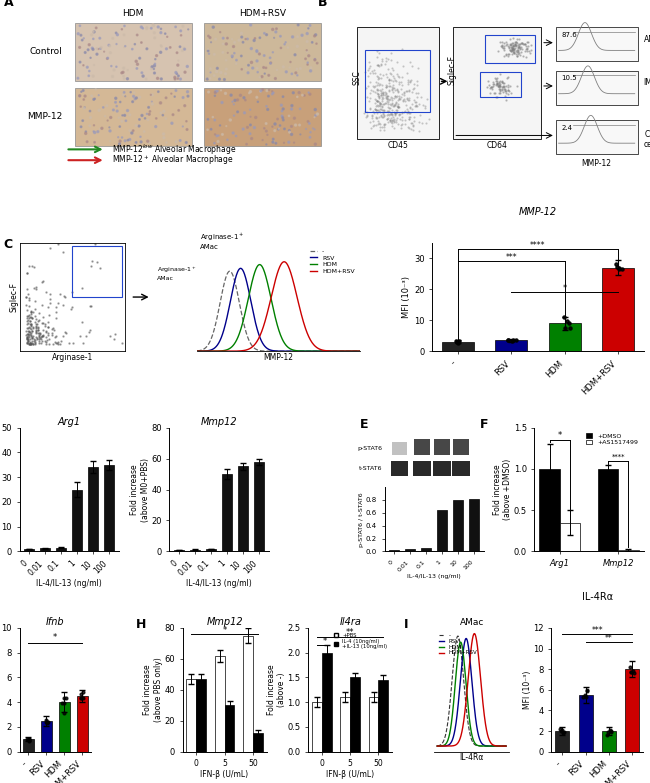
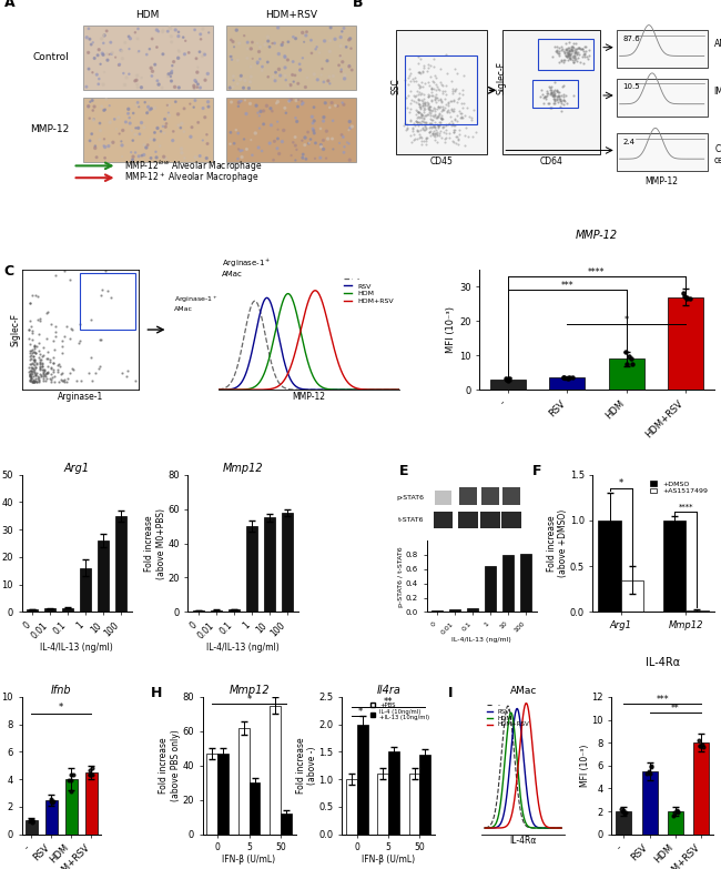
Arg1/1: 25.0 -> 16.0
Arg1/10: 34.0 -> 26.0
